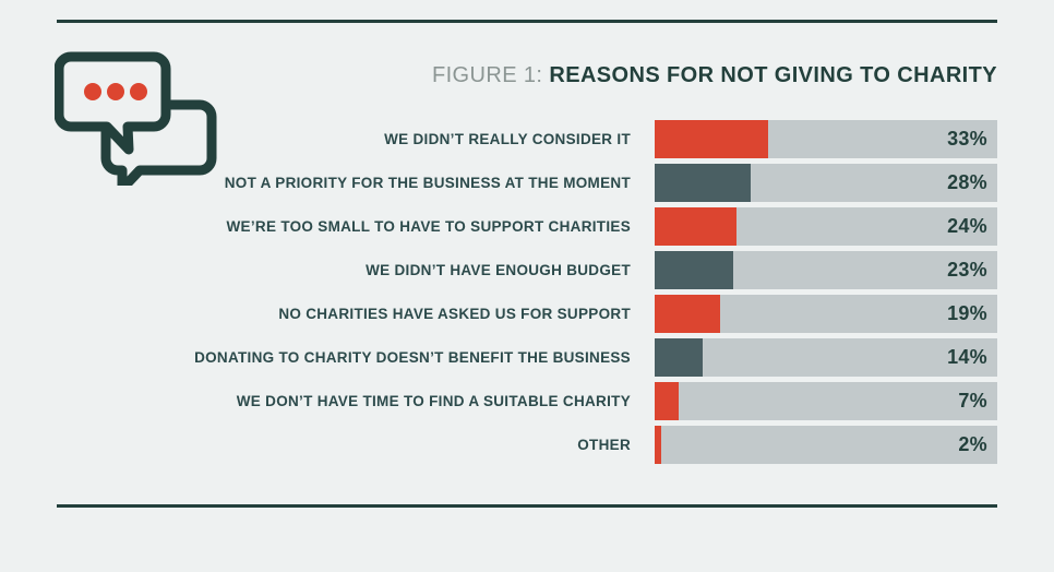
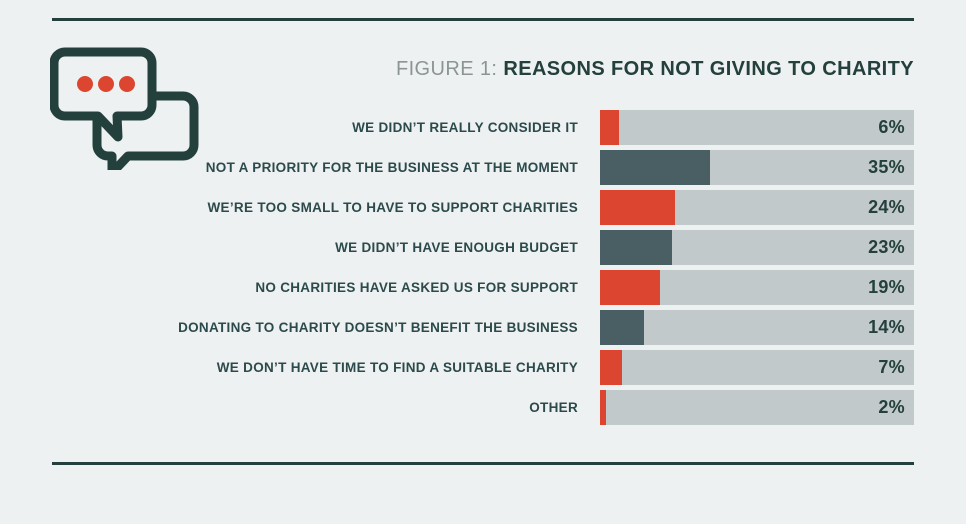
WE DIDN’T REALLY CONSIDER IT: 33% -> 6%
NOT A PRIORITY FOR THE BUSINESS AT THE MOMENT: 28% -> 35%
